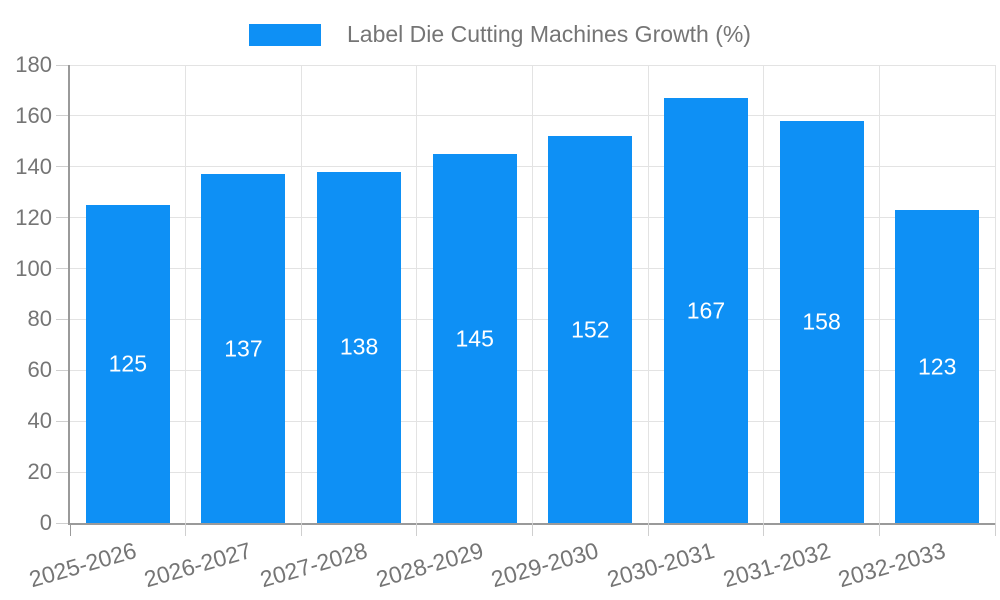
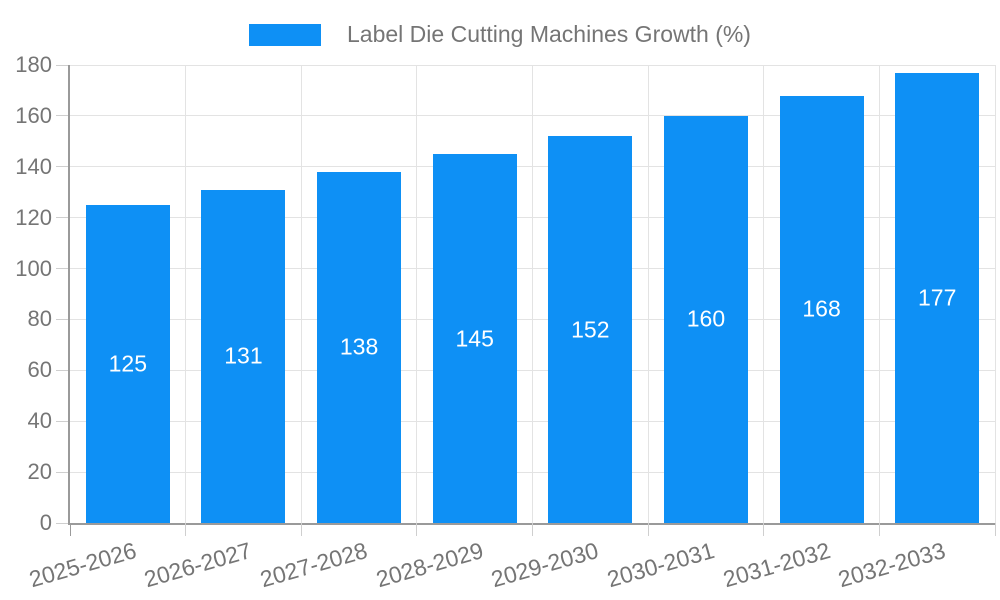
2026-2027: 137 -> 131
2030-2031: 167 -> 160
2031-2032: 158 -> 168
2032-2033: 123 -> 177
